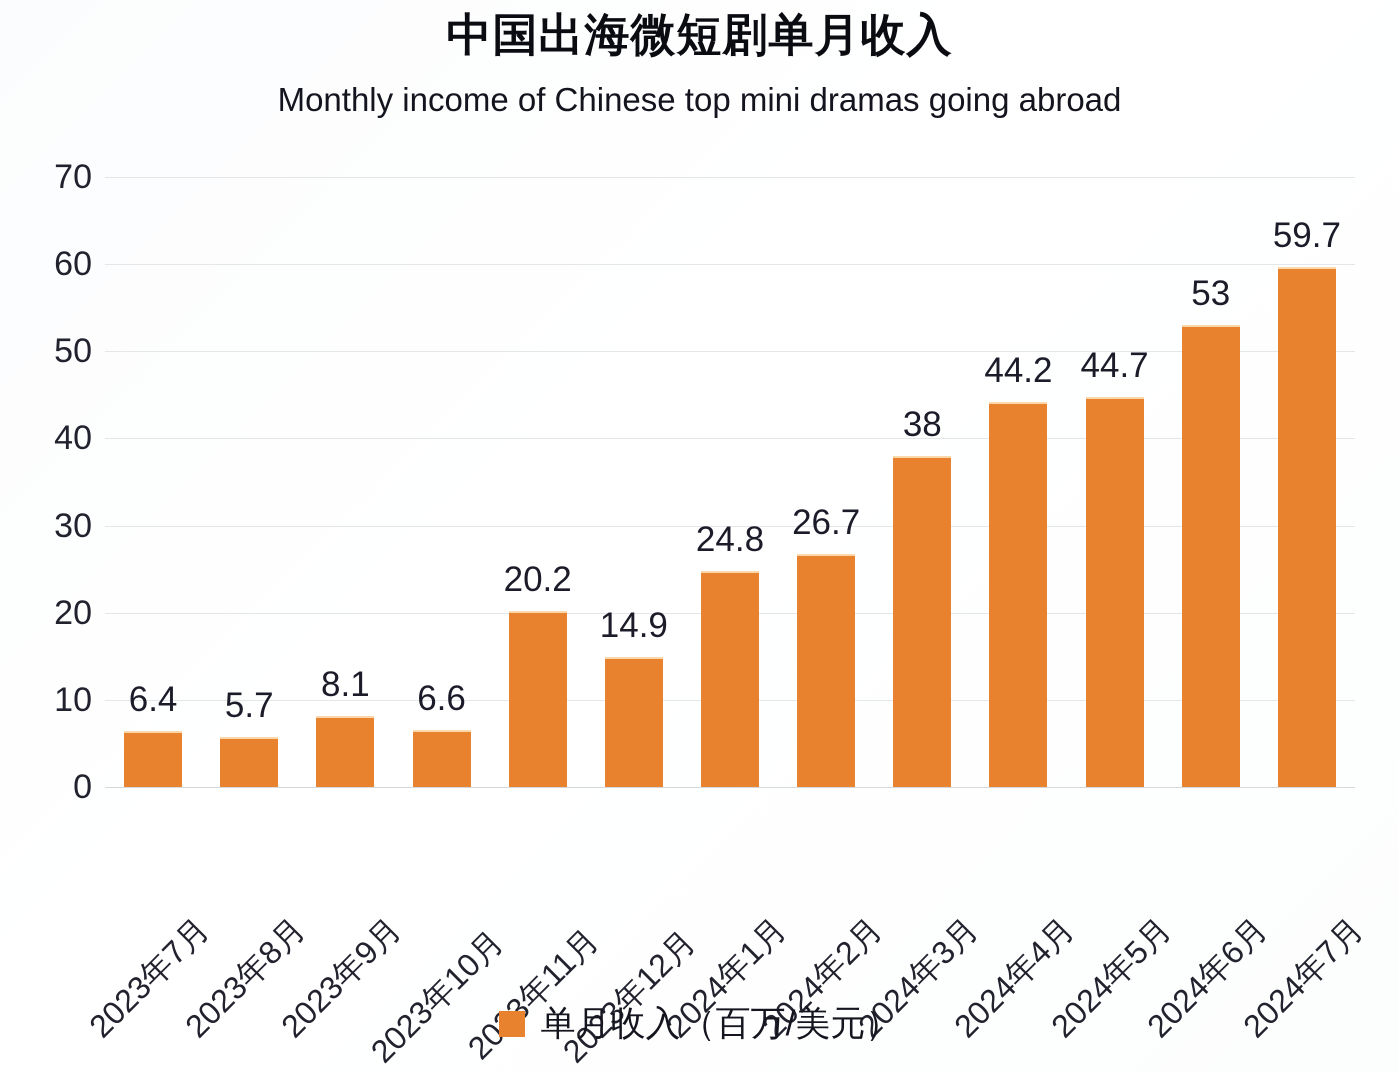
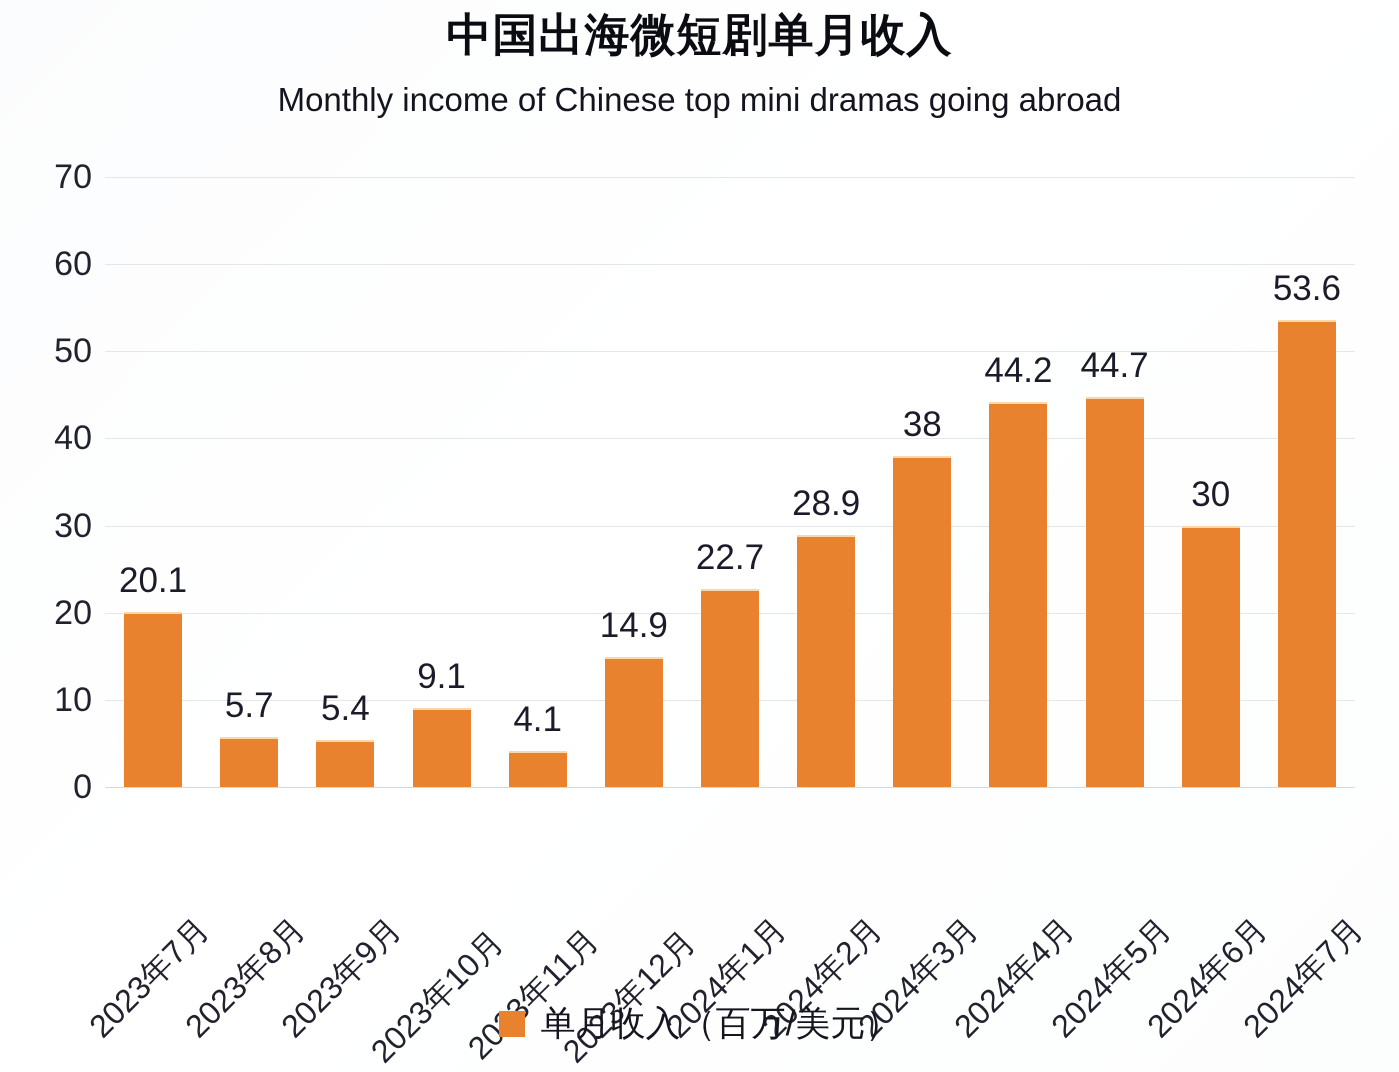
2023年7月: 6.4 -> 20.1
2023年9月: 8.1 -> 5.4
2023年10月: 6.6 -> 9.1
2023年11月: 20.2 -> 4.1
2024年1月: 24.8 -> 22.7
2024年2月: 26.7 -> 28.9
2024年6月: 53 -> 30
2024年7月: 59.7 -> 53.6
